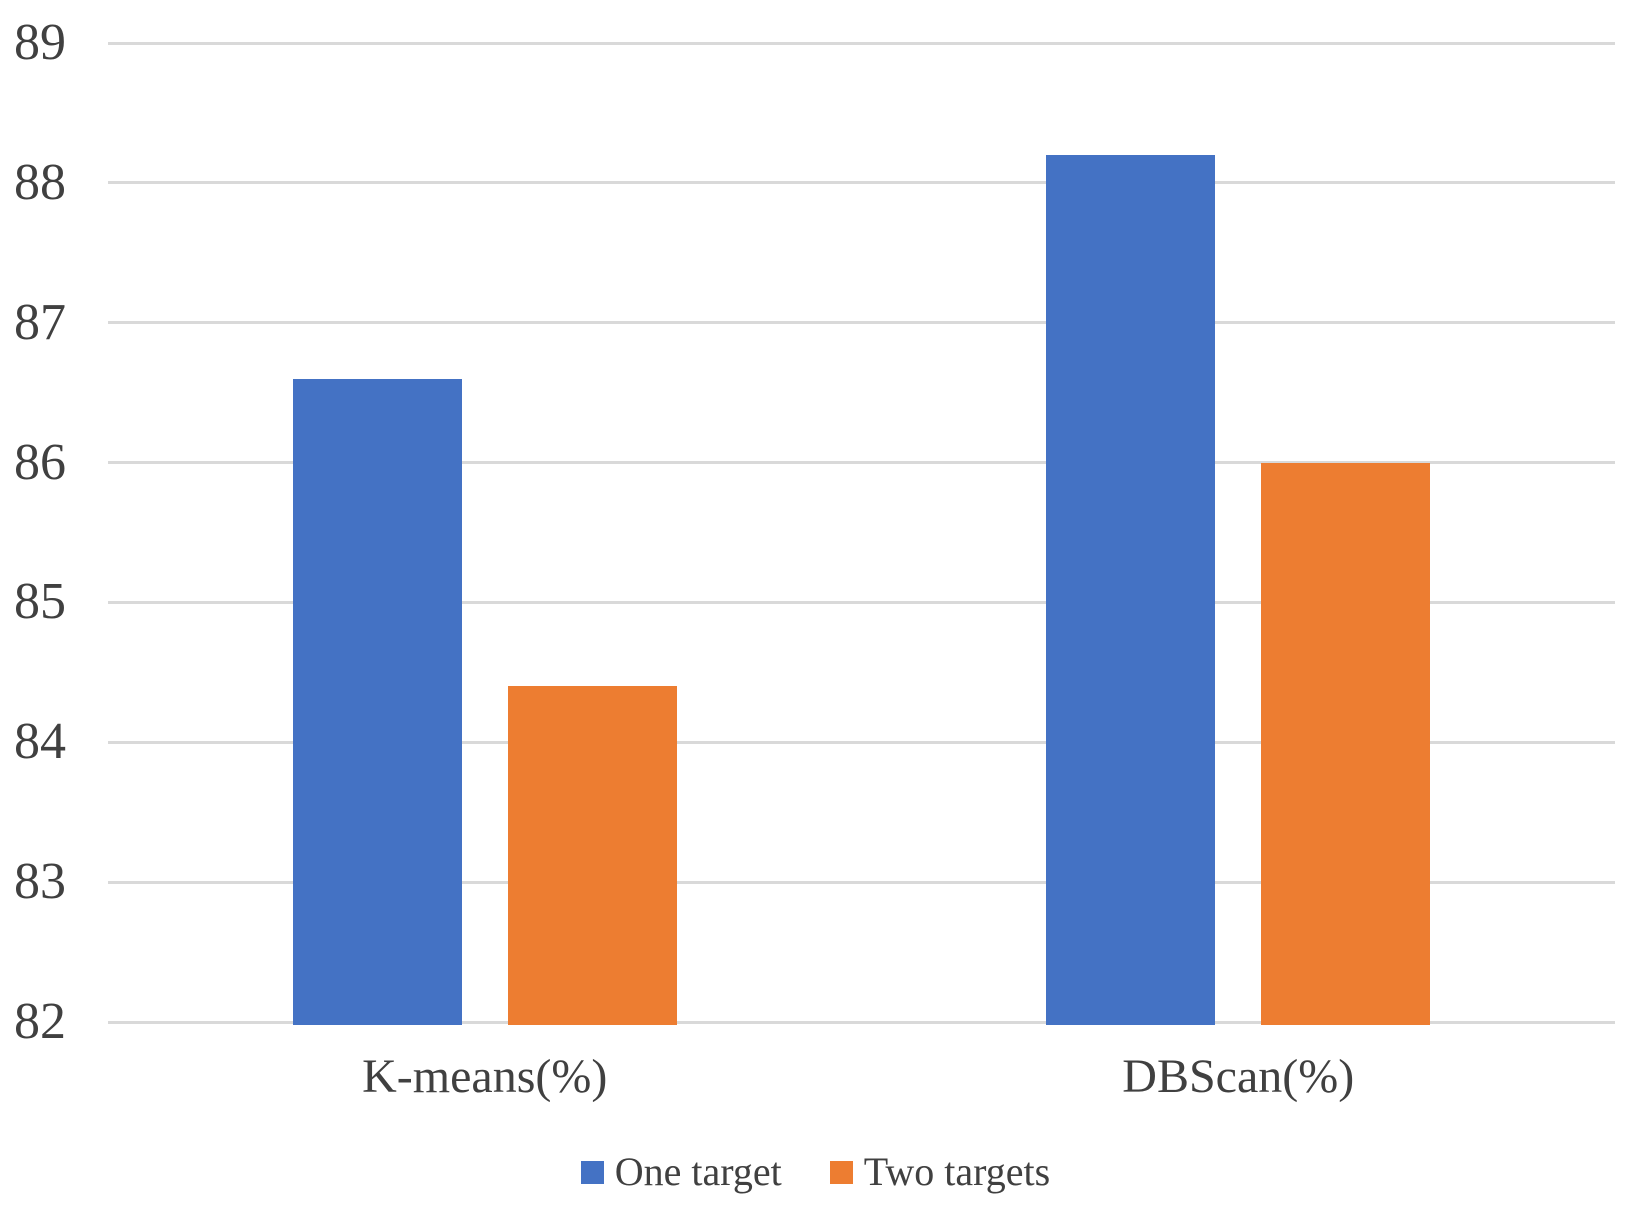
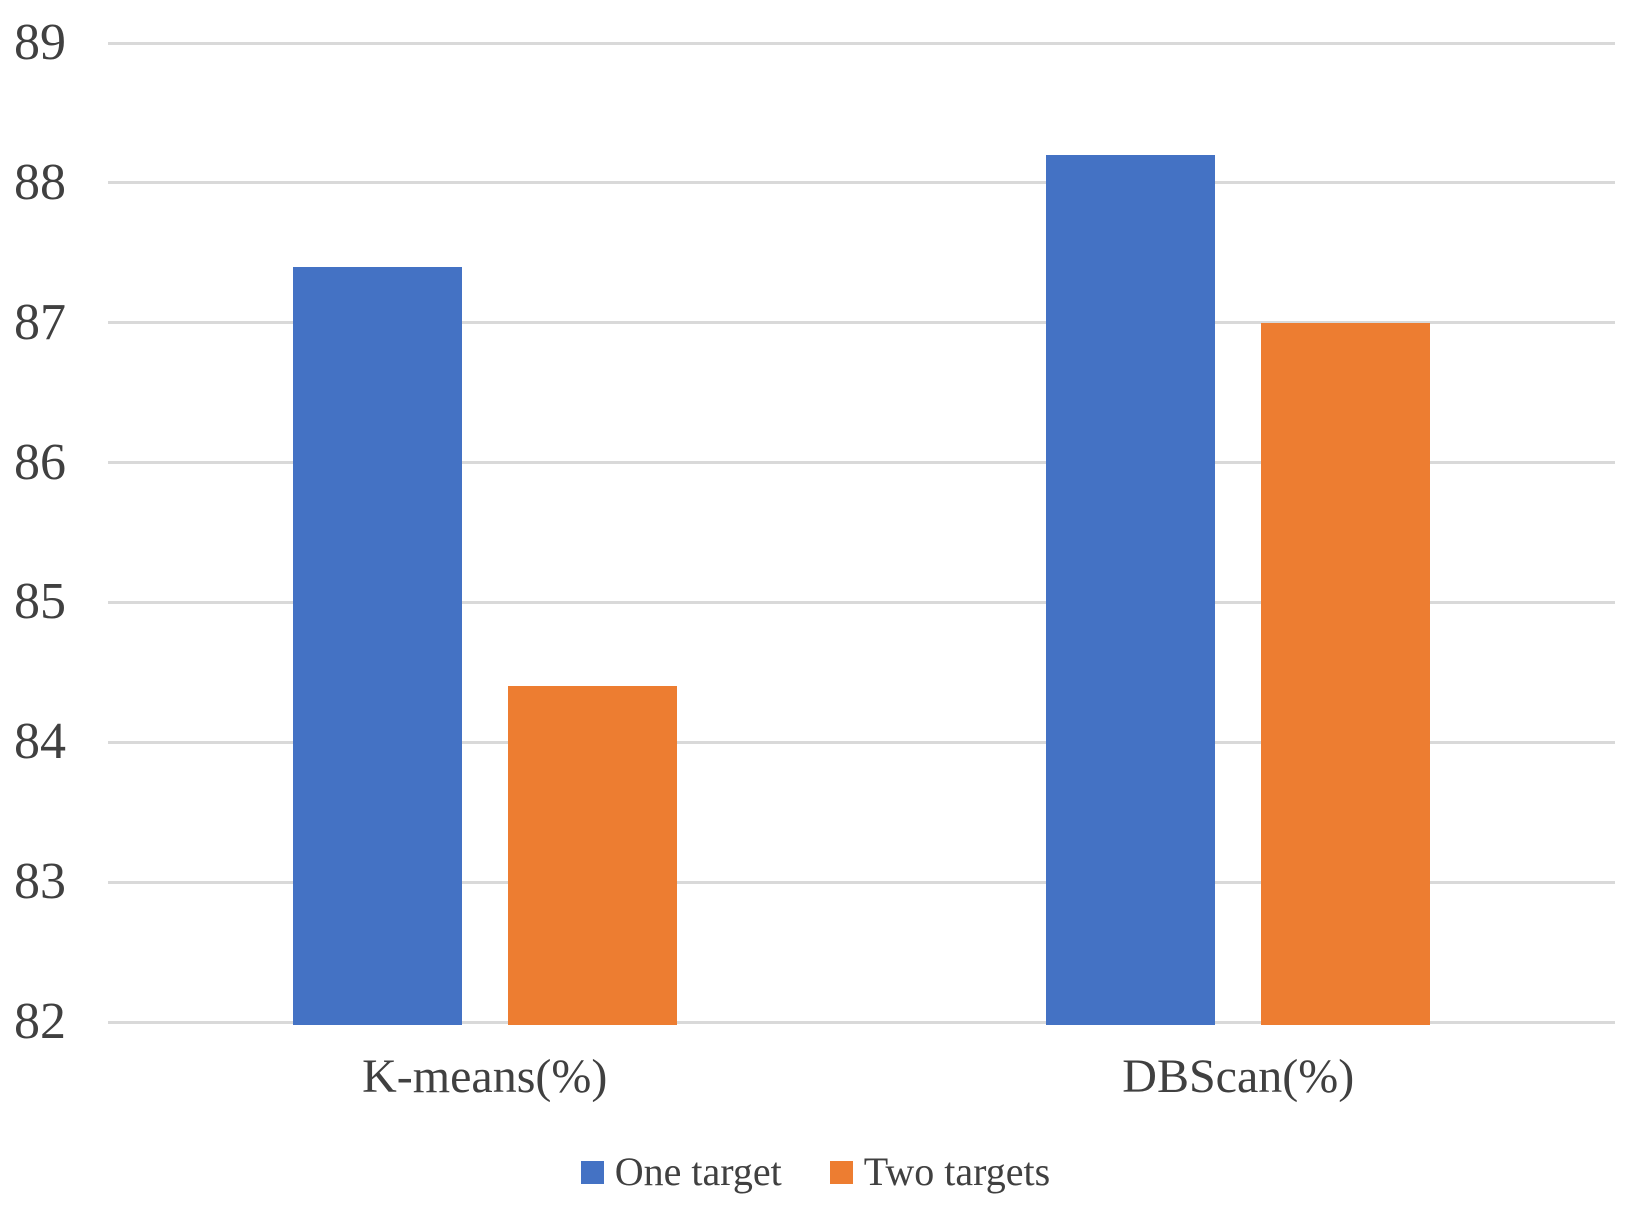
One target/K-means(%): 86.6 -> 87.4
Two targets/DBScan(%): 86.0 -> 87.0
